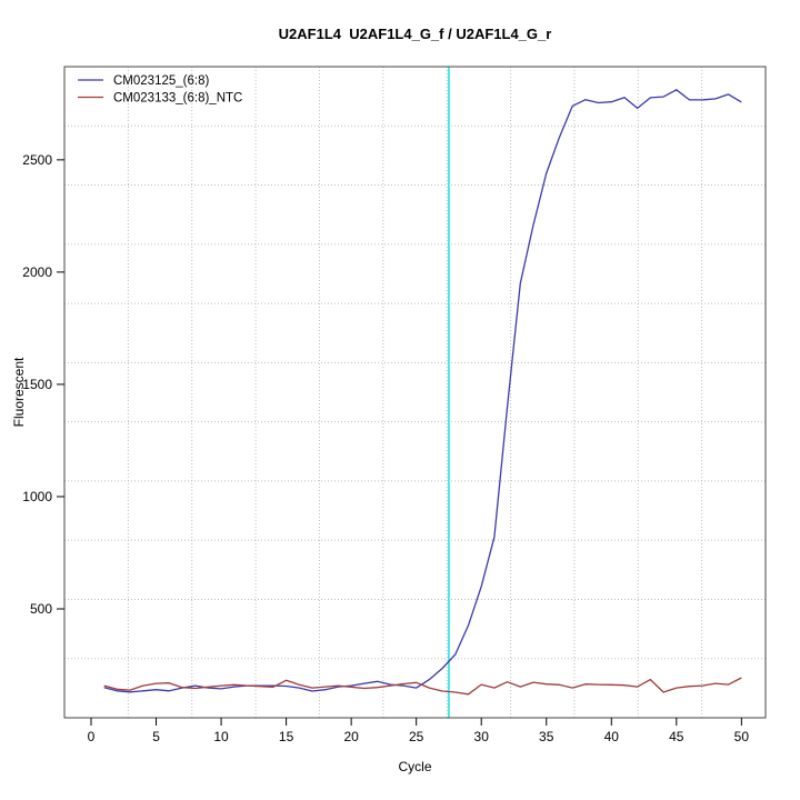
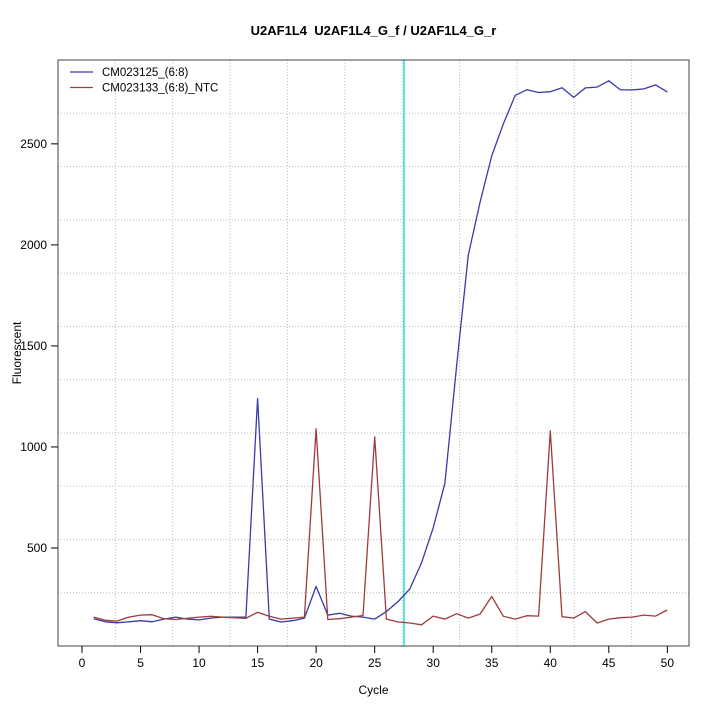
CM023125_(6:8)/15: 160 -> 1240
CM023125_(6:8)/20: 160 -> 310
CM023133_(6:8)_NTC/20: 150 -> 1090
CM023133_(6:8)_NTC/25: 170 -> 1050
CM023133_(6:8)_NTC/35: 160 -> 260
CM023133_(6:8)_NTC/40: 160 -> 1080
